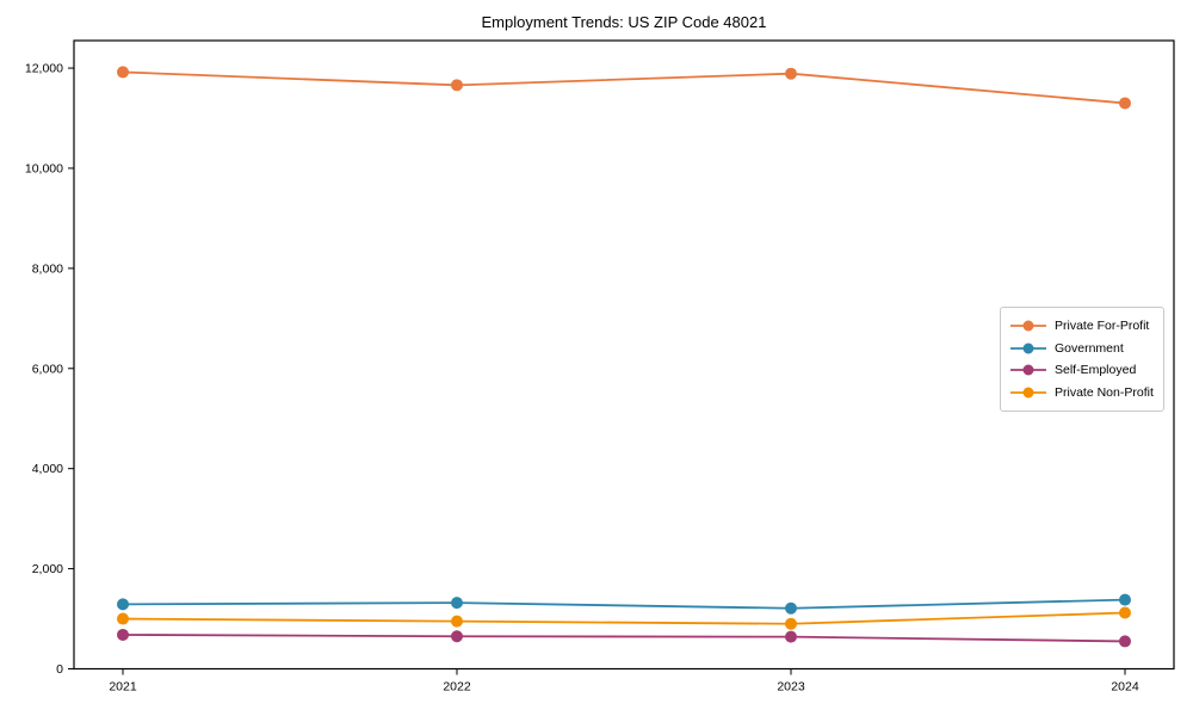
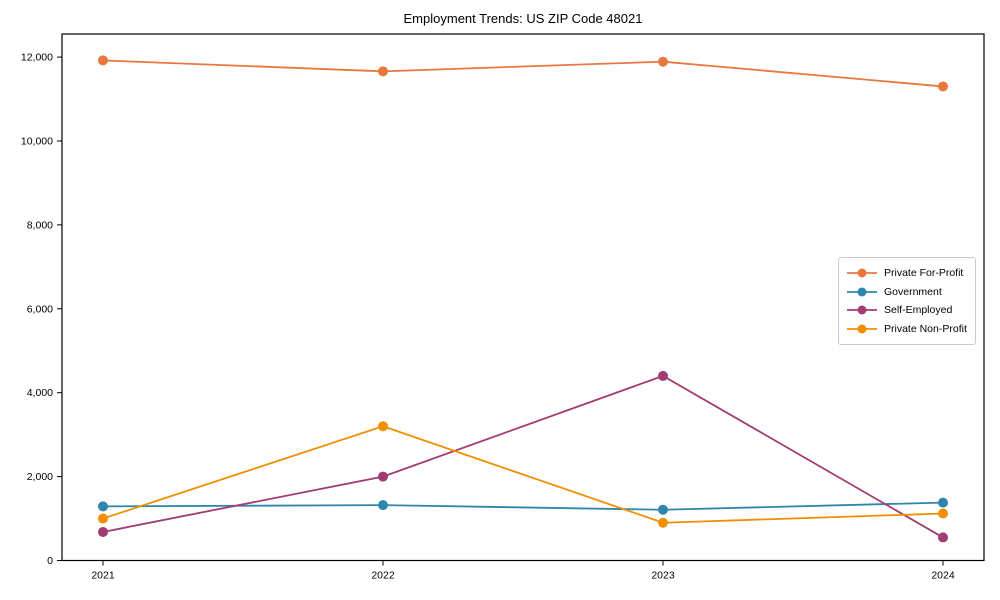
Self-Employed/2022: 600 -> 2000
Private Non-Profit/2022: 1000 -> 3200
Self-Employed/2023: 600 -> 4400
